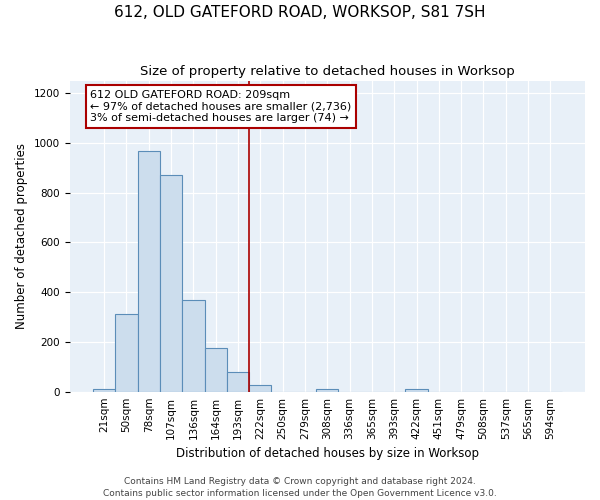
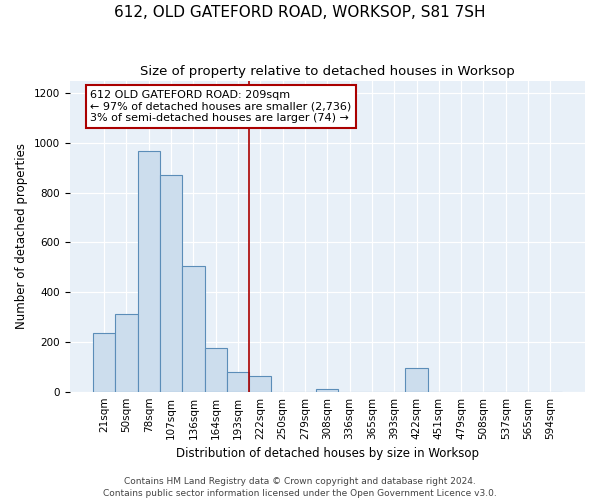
21sqm: 12 -> 235
136sqm: 370 -> 505
222sqm: 25 -> 65
422sqm: 12 -> 95
